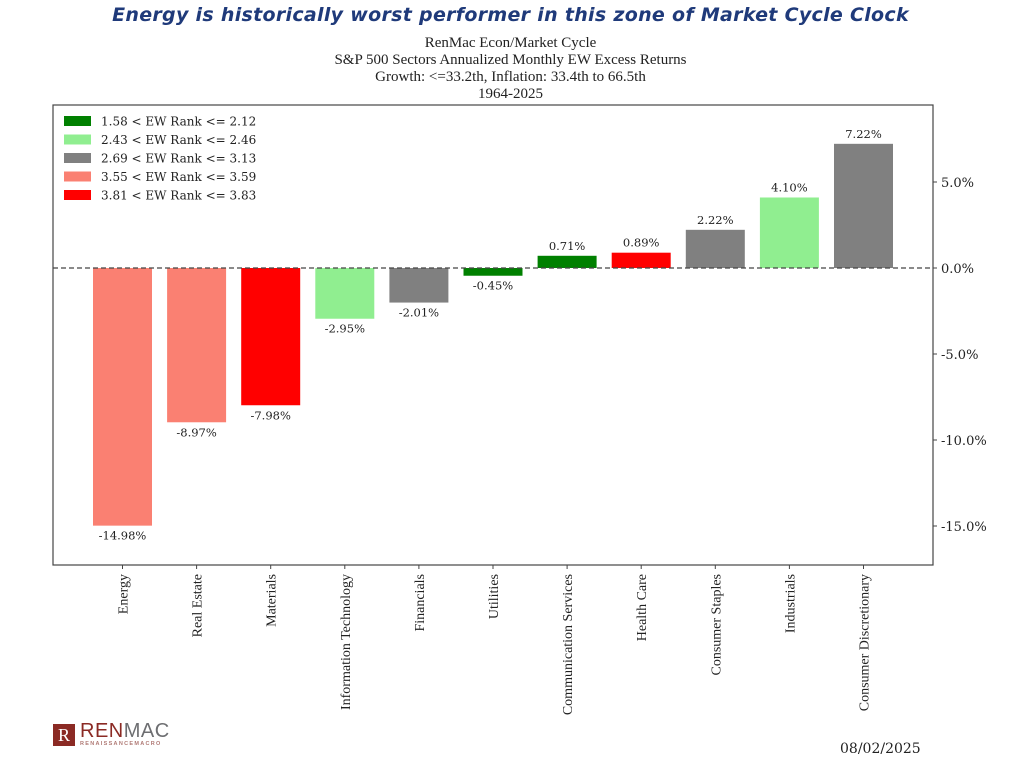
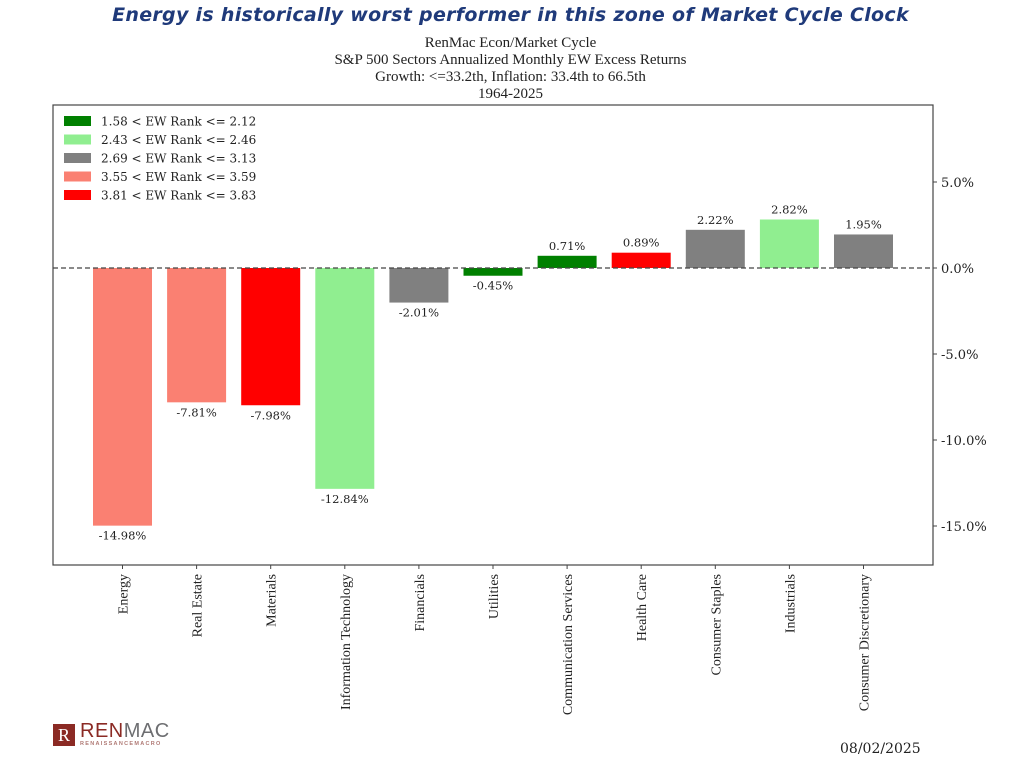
Real Estate: -8.97% -> -7.81%
Information Technology: -2.95% -> -12.84%
Industrials: 4.10% -> 2.82%
Consumer Discretionary: 7.22% -> 1.95%
